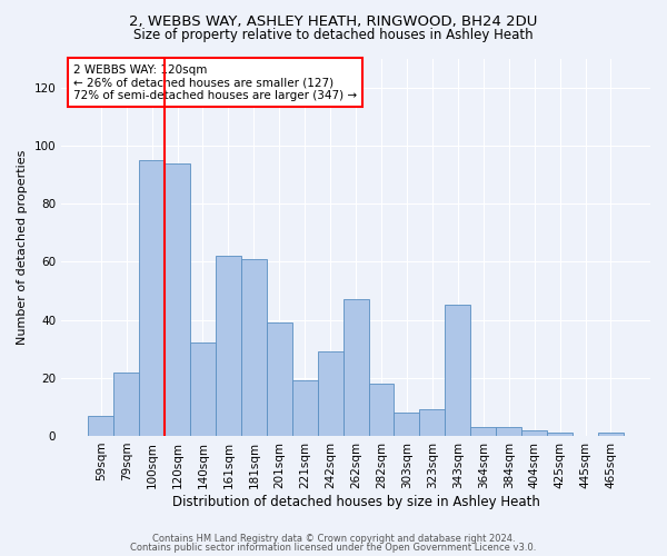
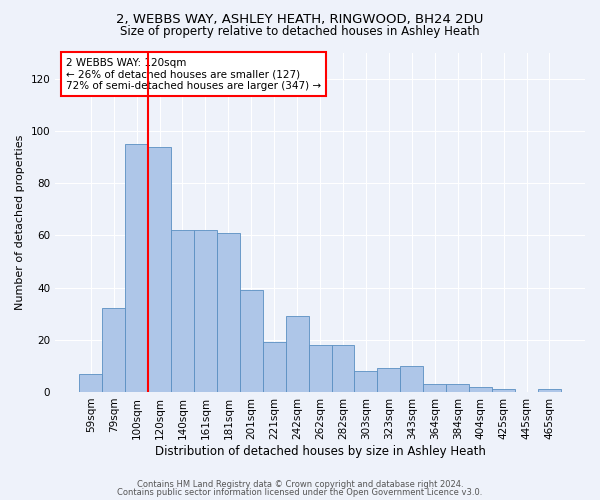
79sqm: 22 -> 32
140sqm: 32 -> 62
262sqm: 47 -> 18
343sqm: 45 -> 10
